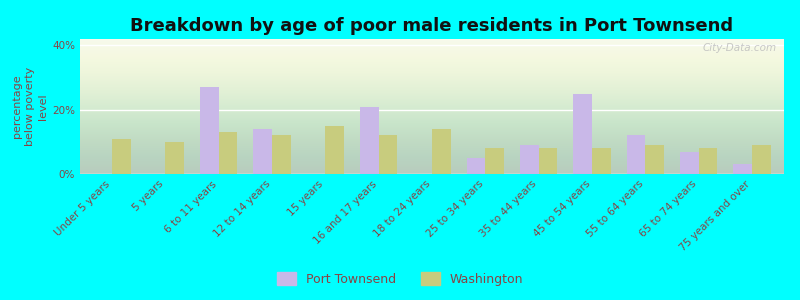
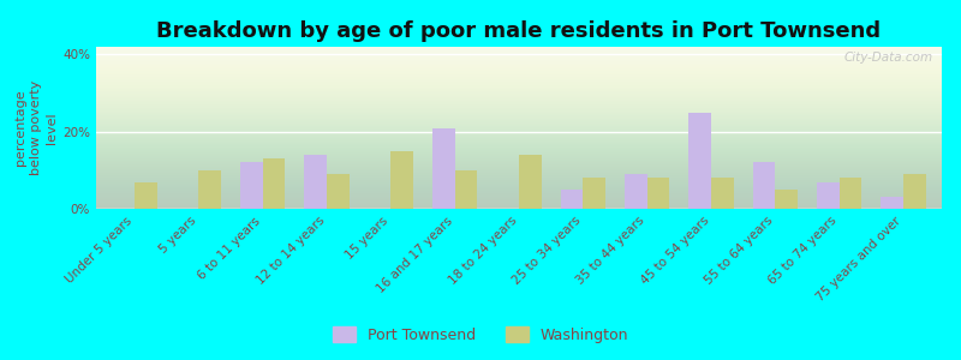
Washington/Under 5 years: 11% -> 7%
Port Townsend/6 to 11 years: 27% -> 12%
Washington/12 to 14 years: 12% -> 9%
Washington/16 and 17 years: 12% -> 10%
Washington/55 to 64 years: 9% -> 5%
